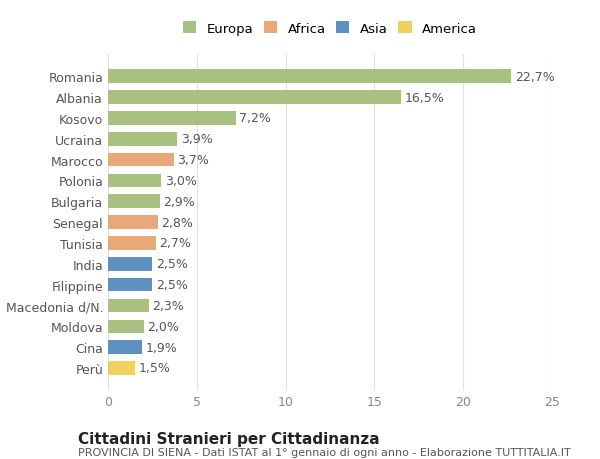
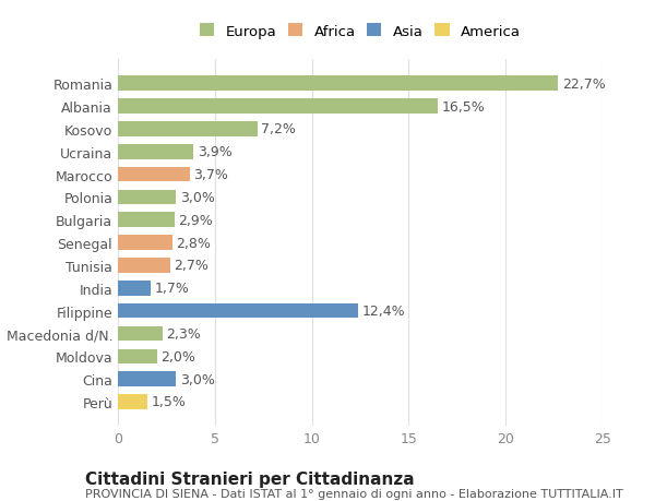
India: 2,5% -> 1,7%
Filippine: 2,5% -> 12,4%
Cina: 1,9% -> 3,0%
